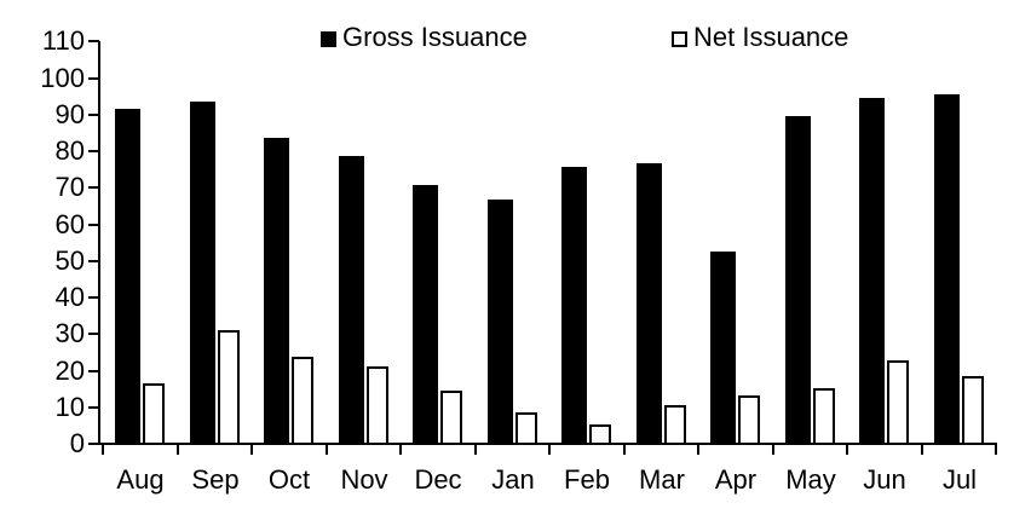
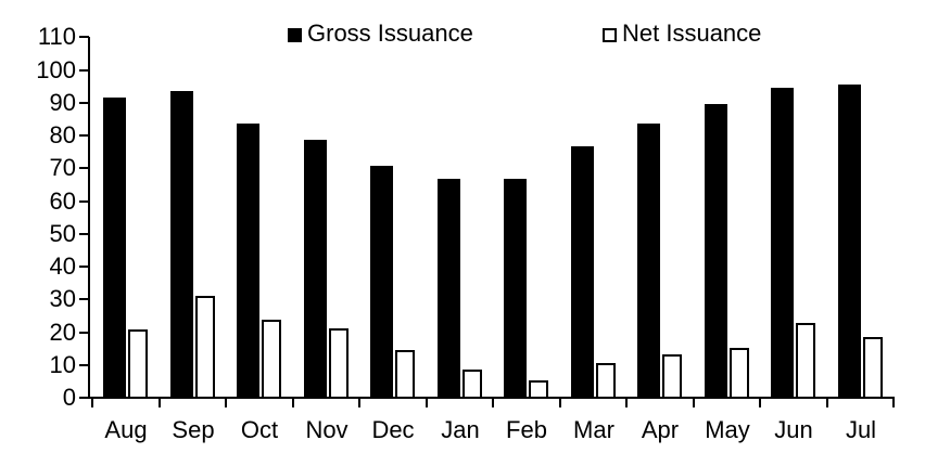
Net Issuance/Aug: 17 -> 21
Gross Issuance/Feb: 76 -> 67
Gross Issuance/Apr: 53 -> 84
